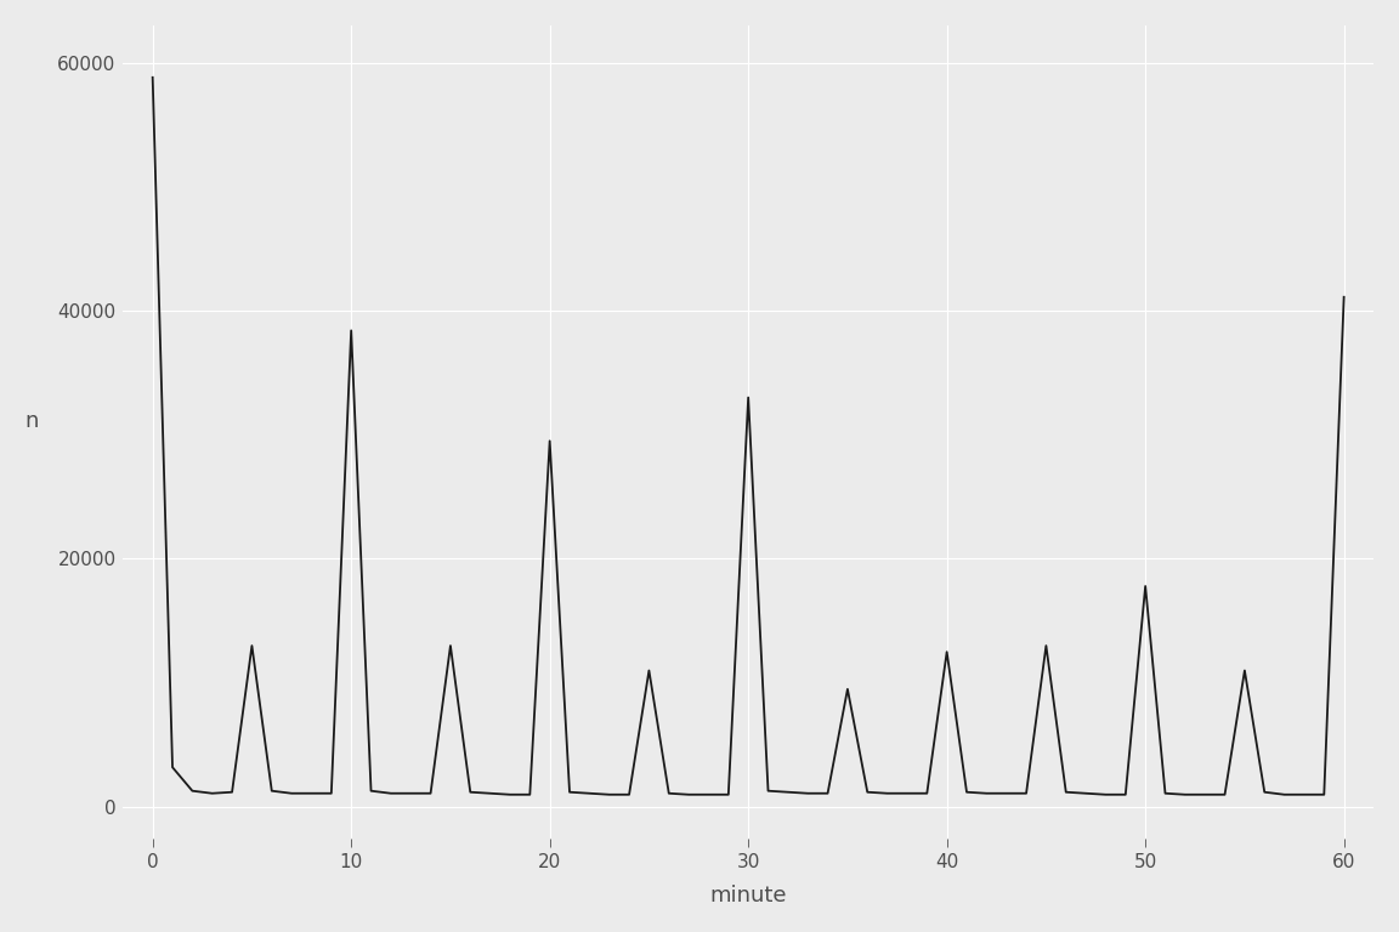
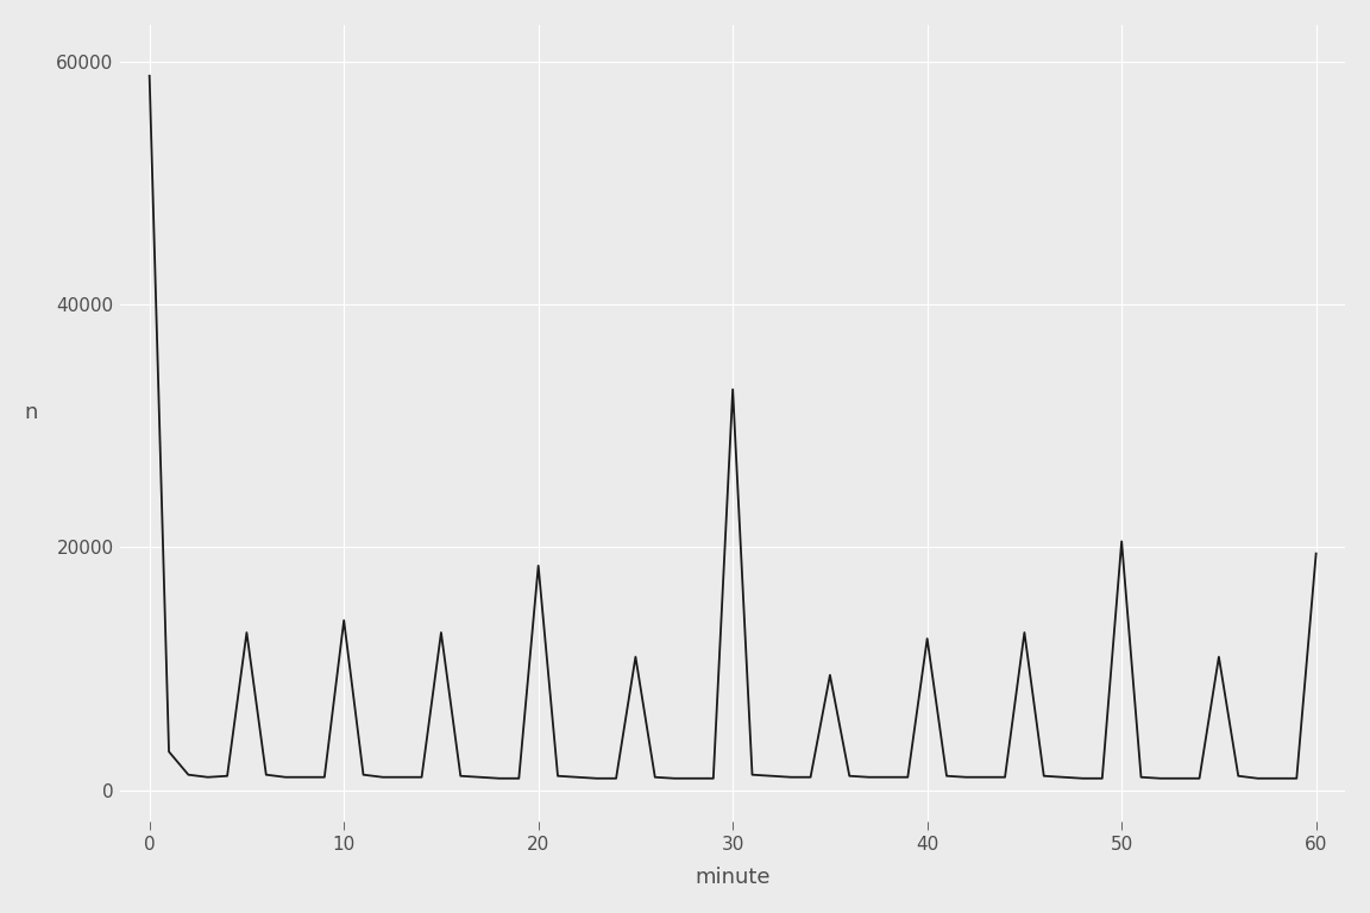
10: 38400 -> 14000
20: 29500 -> 18500
50: 17800 -> 20500
60: 41100 -> 19500
